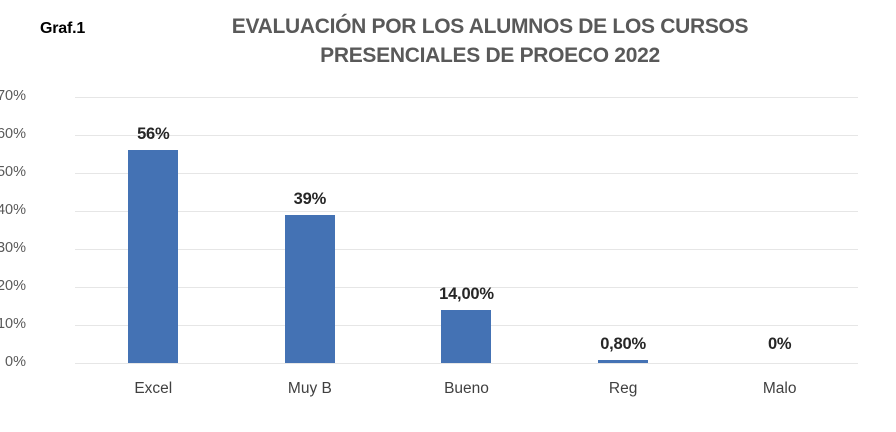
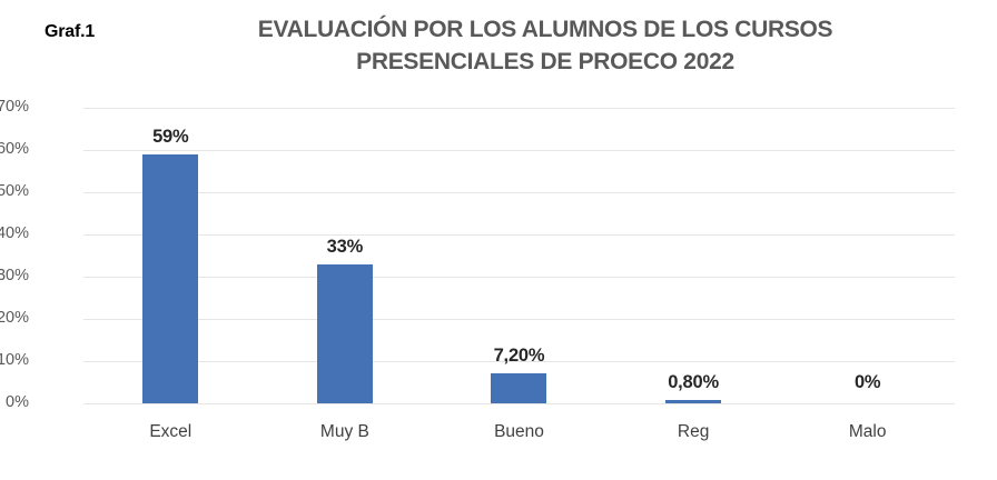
Excel: 56% -> 59%
Muy B: 39% -> 33%
Bueno: 14,00% -> 7,20%
